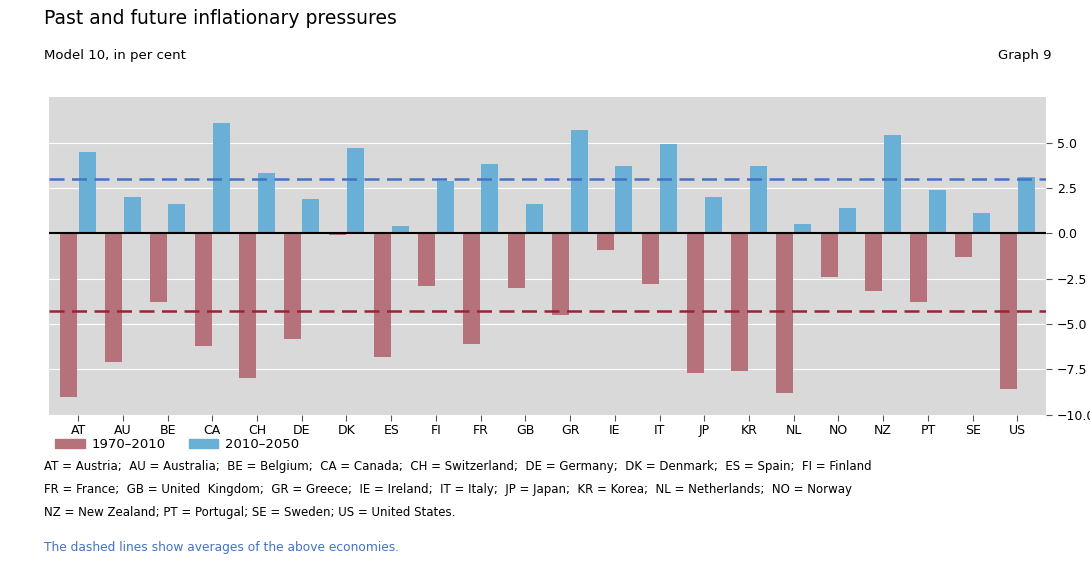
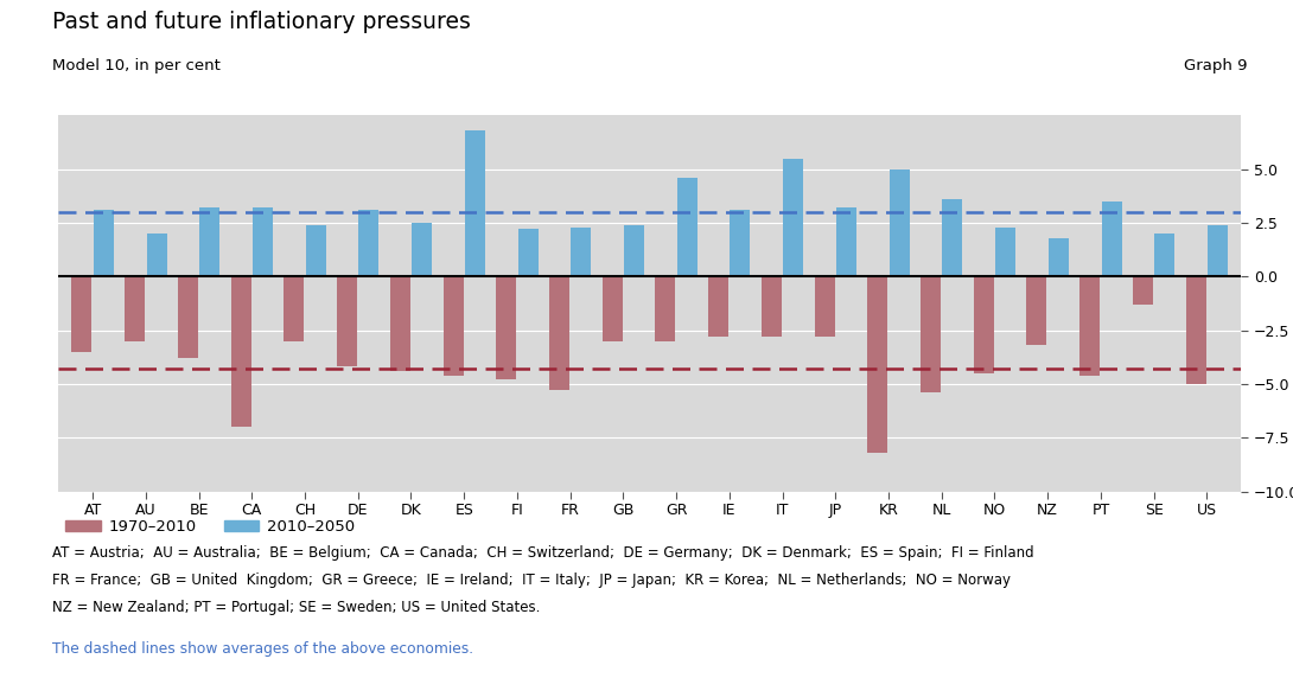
1970–2010/AT: -9.0 -> -3.5
2010–2050/AT: 4.5 -> 3.1
1970–2010/AU: -7.1 -> -3.0
2010–2050/BE: 1.6 -> 3.2
1970–2010/CA: -6.2 -> -7.0
2010–2050/CA: 6.1 -> 3.2
1970–2010/CH: -8.0 -> -3.0
2010–2050/CH: 3.3 -> 2.4
1970–2010/DE: -5.8 -> -4.2
2010–2050/DE: 1.9 -> 3.1
1970–2010/DK: -0.1 -> -4.4
2010–2050/DK: 4.7 -> 2.5
1970–2010/ES: -6.8 -> -4.6
2010–2050/ES: 0.4 -> 6.8
1970–2010/FI: -2.9 -> -4.8
2010–2050/FI: 2.9 -> 2.2
1970–2010/FR: -6.1 -> -5.3
2010–2050/FR: 3.8 -> 2.3
2010–2050/GB: 1.6 -> 2.4
1970–2010/GR: -4.5 -> -3.0
2010–2050/GR: 5.7 -> 4.6
1970–2010/IE: -0.9 -> -2.8
2010–2050/IE: 3.7 -> 3.1
2010–2050/IT: 4.9 -> 5.5
1970–2010/JP: -7.7 -> -2.8
2010–2050/JP: 2.0 -> 3.2
1970–2010/KR: -7.6 -> -8.2
2010–2050/KR: 3.7 -> 5.0
1970–2010/NL: -8.8 -> -5.4
2010–2050/NL: 0.5 -> 3.6
1970–2010/NO: -2.4 -> -4.5
2010–2050/NO: 1.4 -> 2.3
2010–2050/NZ: 5.4 -> 1.8
1970–2010/PT: -3.8 -> -4.6
2010–2050/PT: 2.4 -> 3.5
2010–2050/SE: 1.1 -> 2.0
1970–2010/US: -8.6 -> -5.0
2010–2050/US: 3.1 -> 2.4
